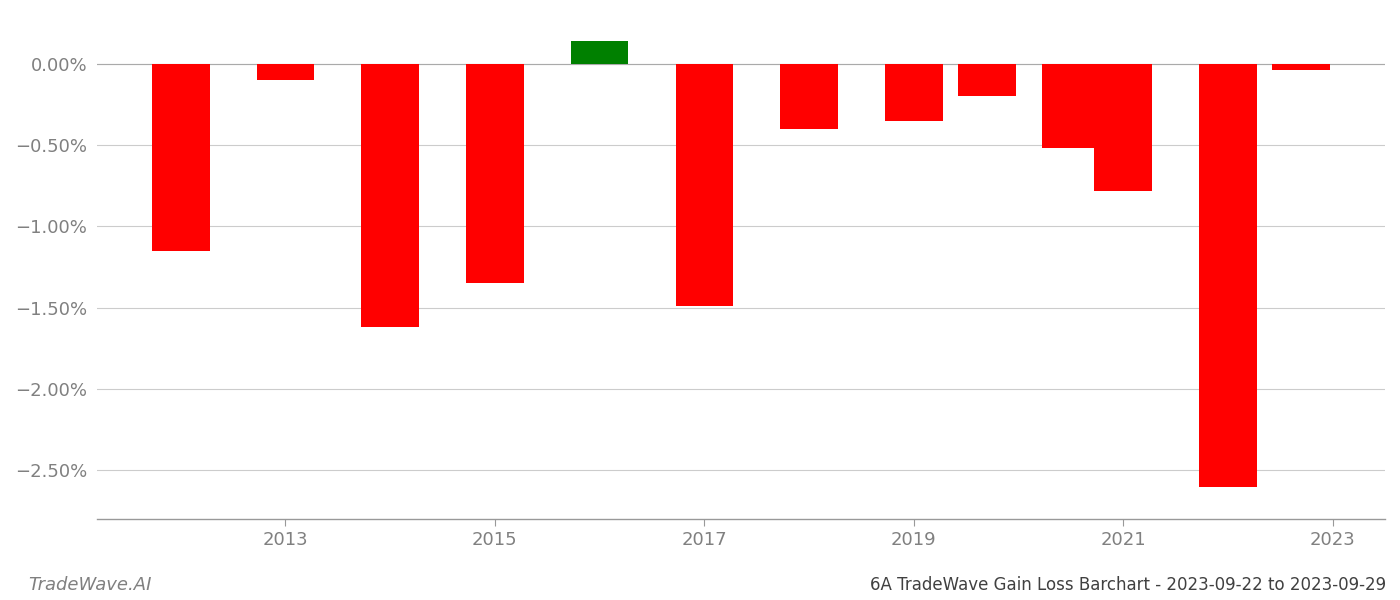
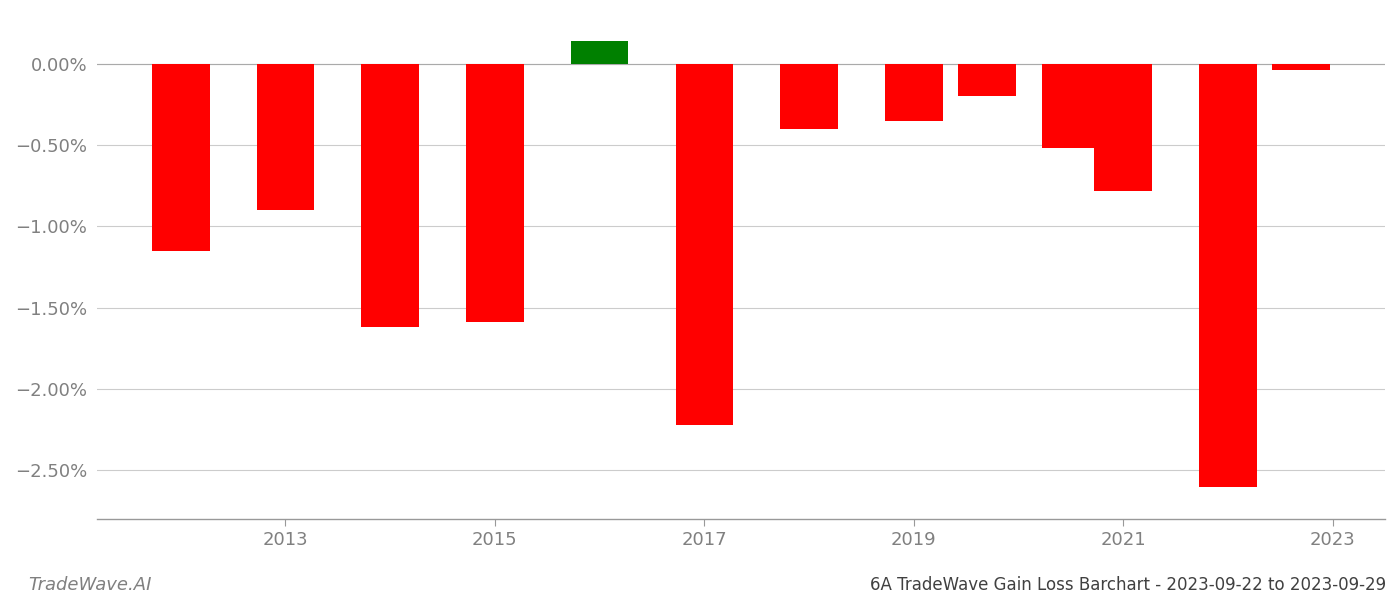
2013: -0.10% -> -0.90%
2015: -1.35% -> -1.59%
2017: -1.49% -> -2.22%
